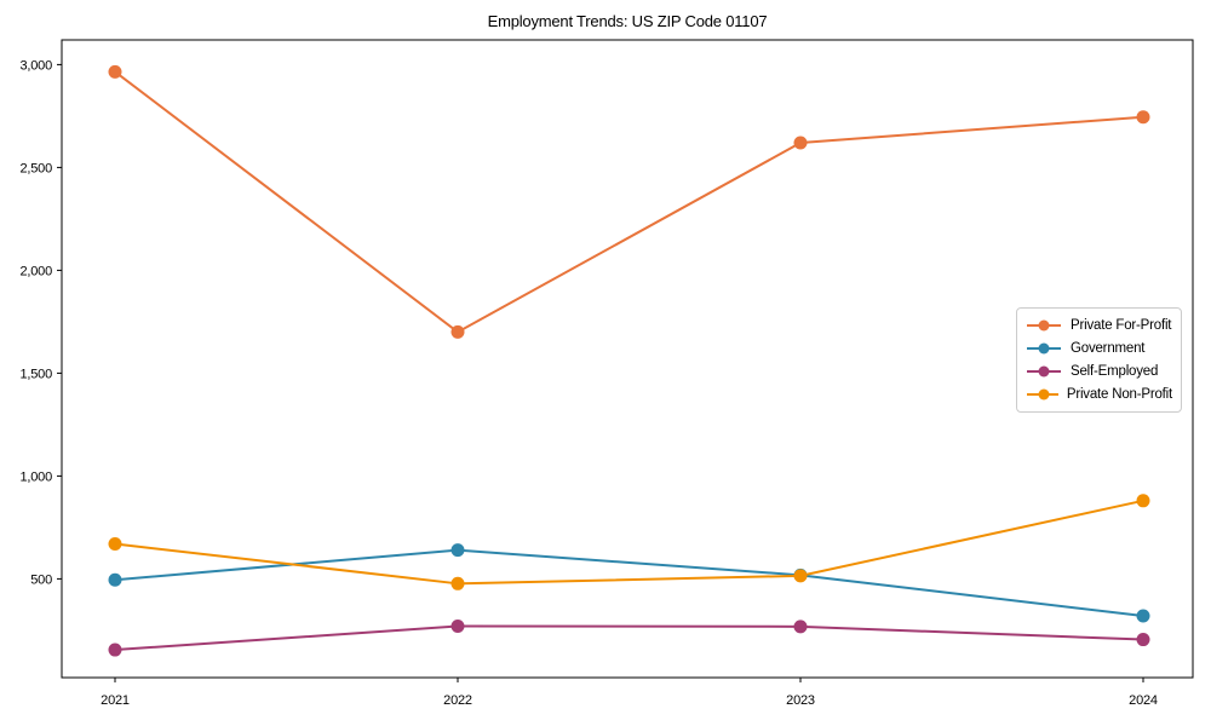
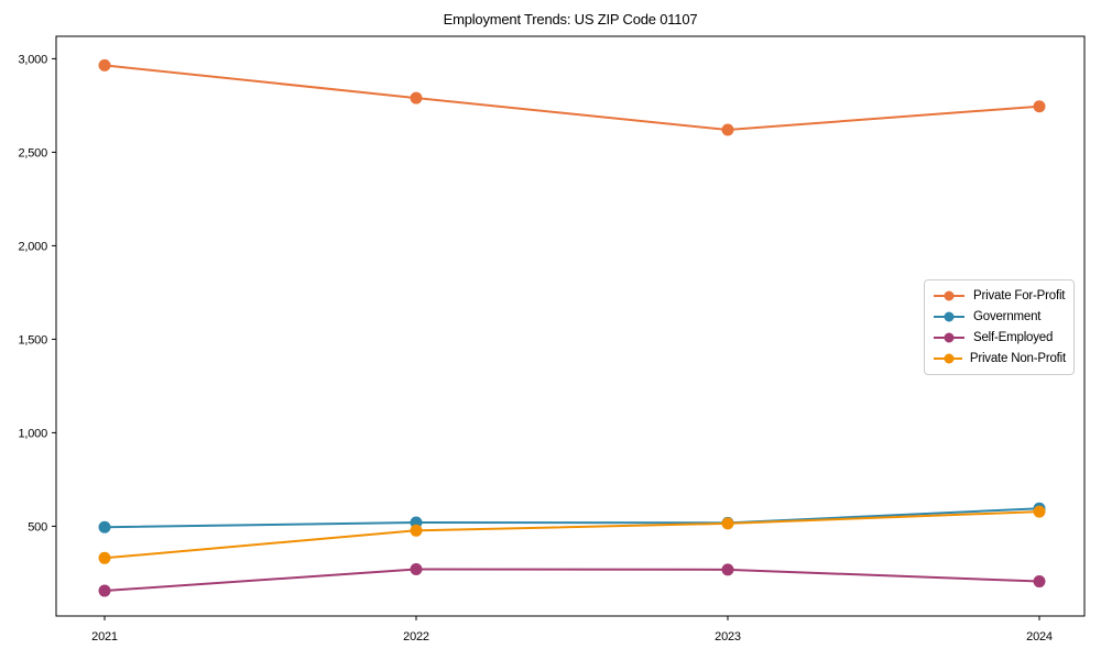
Private Non-Profit/2021: 670 -> 330
Private For-Profit/2022: 1700 -> 2790
Government/2022: 640 -> 520
Government/2024: 320 -> 600
Private Non-Profit/2024: 880 -> 580
